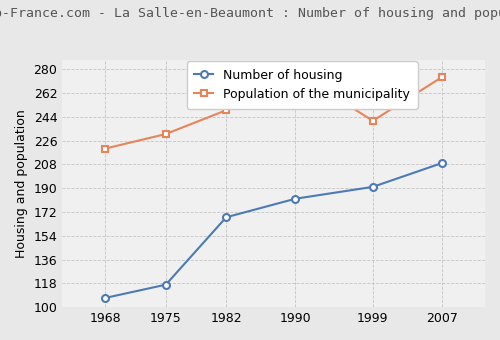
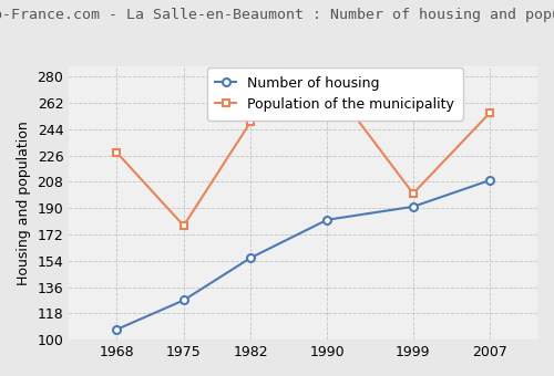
Population of the municipality/1968: 220 -> 228
Number of housing/1975: 117 -> 127
Population of the municipality/1975: 231 -> 178
Number of housing/1982: 168 -> 156
Population of the municipality/1999: 241 -> 200
Population of the municipality/2007: 274 -> 255
